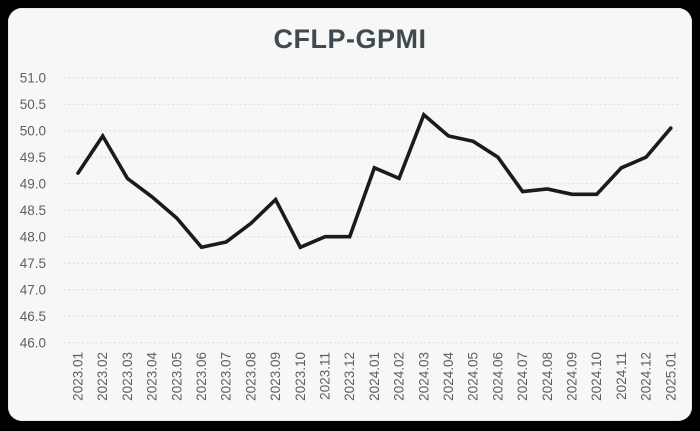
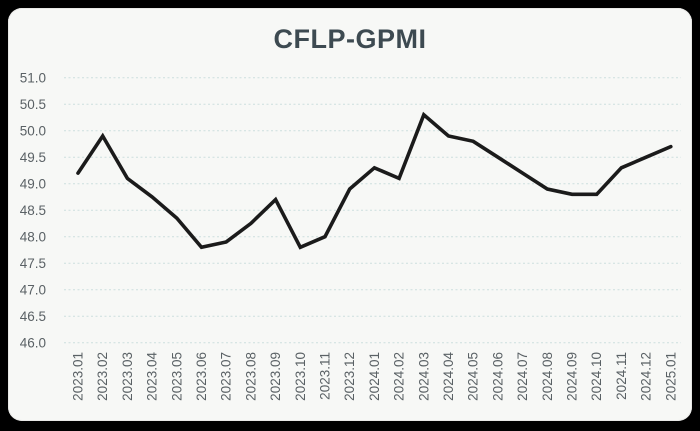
2023.12: 48.0 -> 48.9
2024.07: 48.9 -> 49.2
2025.01: 50.0 -> 49.7
